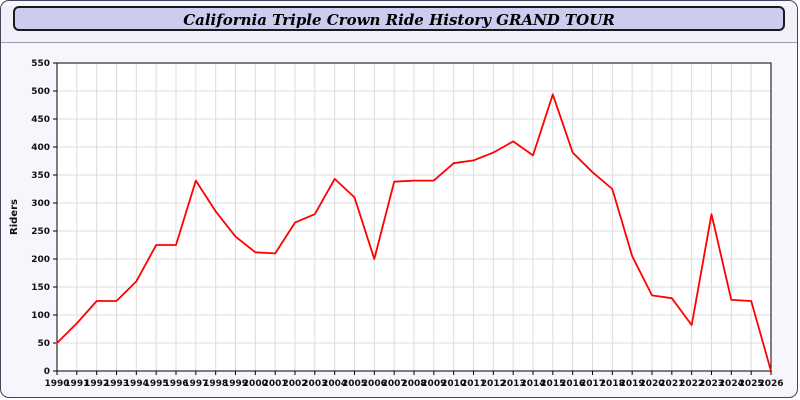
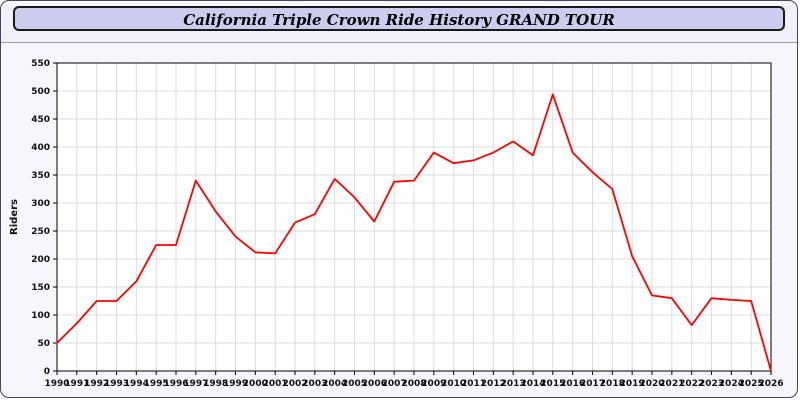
2006: 200 -> 270
2009: 340 -> 390
2023: 280 -> 130
